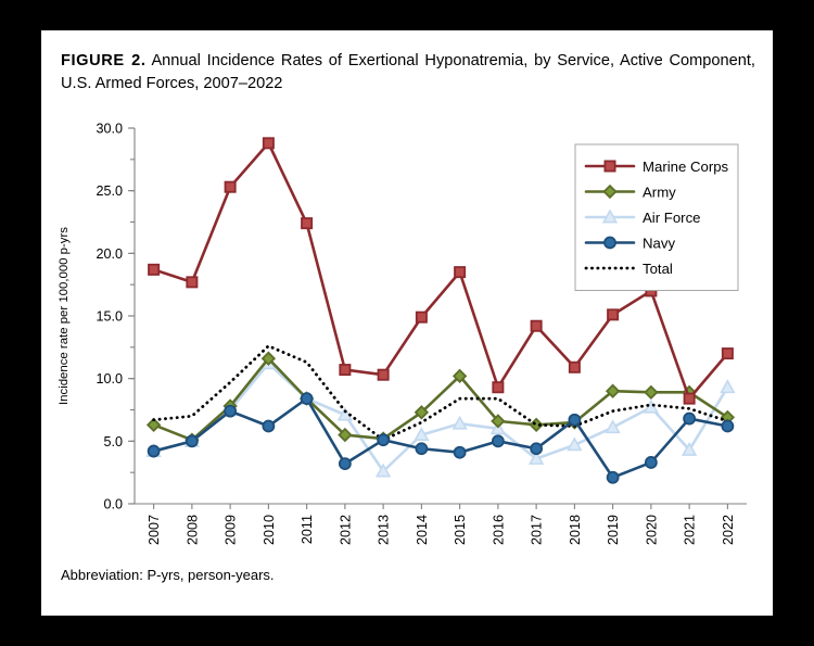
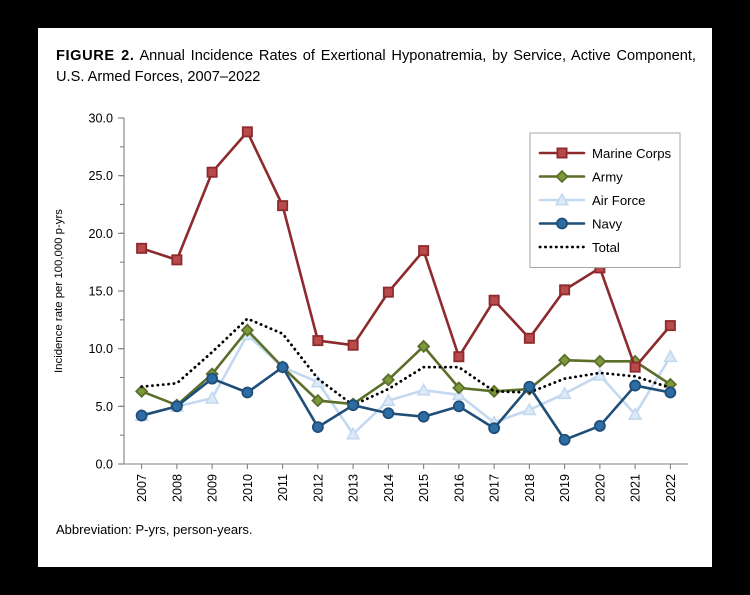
Air Force/2009: 7.5 -> 5.7
Navy/2017: 4.4 -> 3.1
